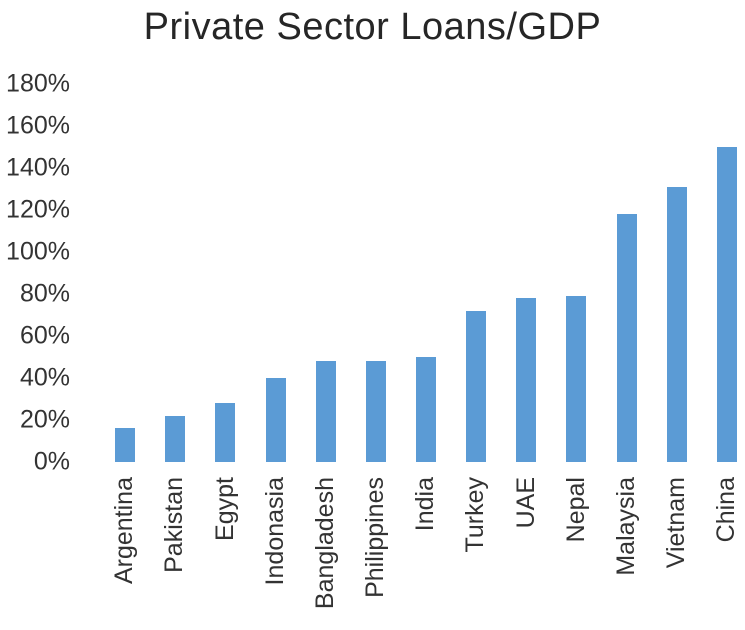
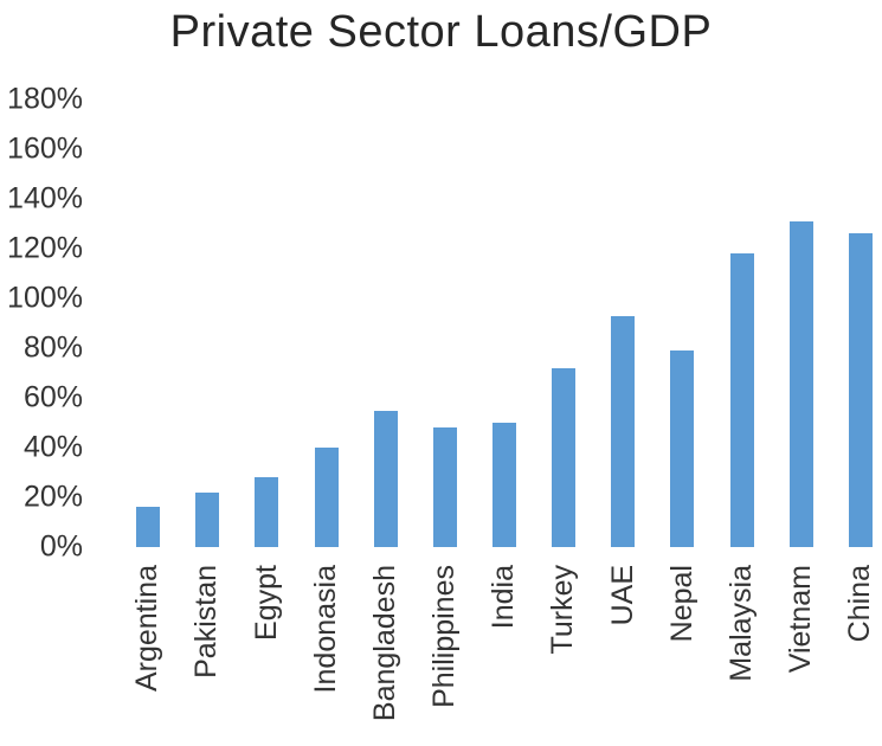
Bangladesh: 48% -> 55%
UAE: 78% -> 93%
China: 150% -> 126%
